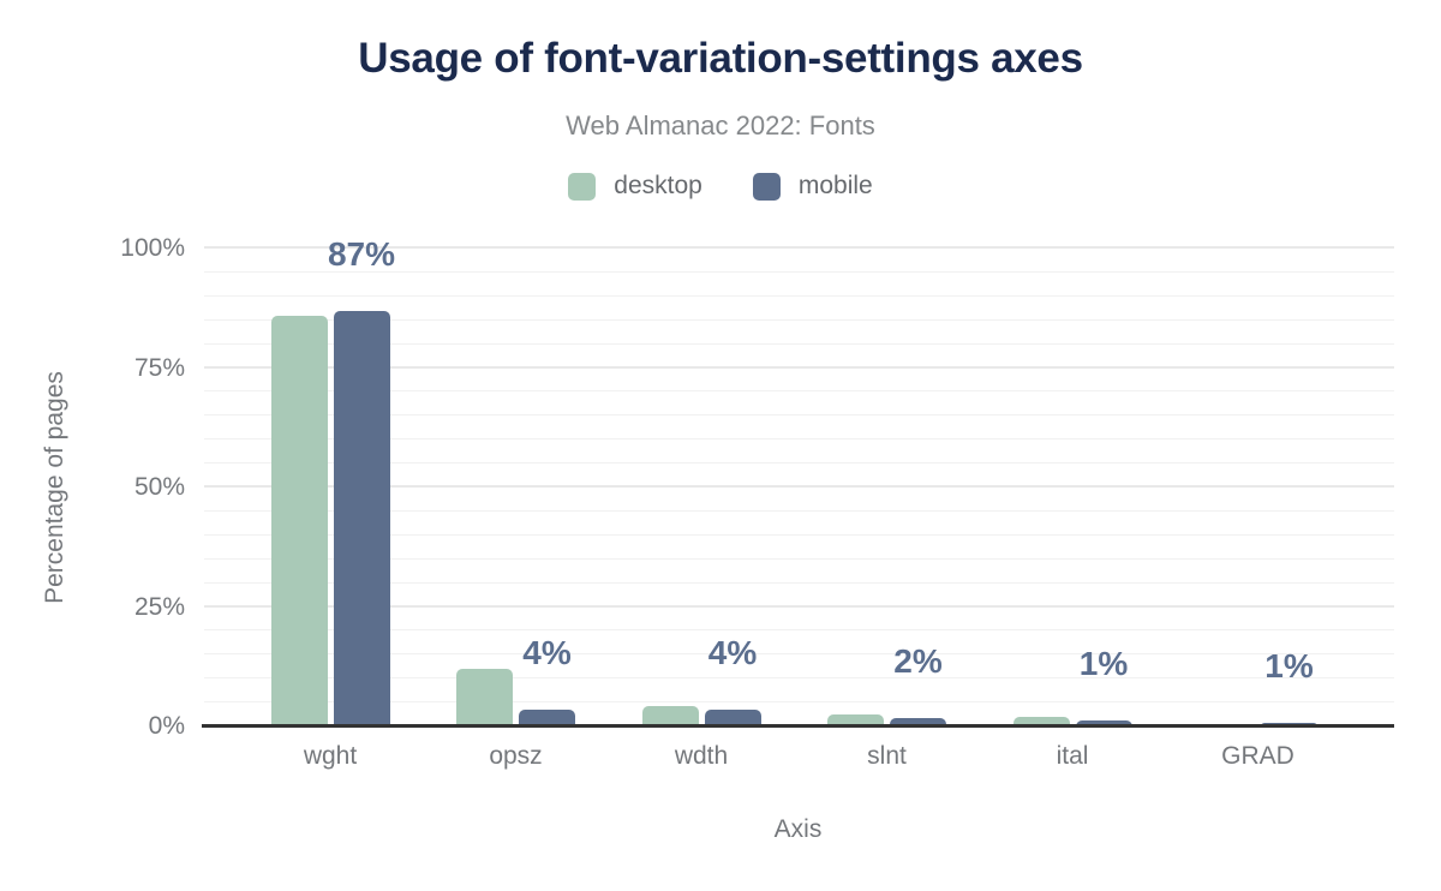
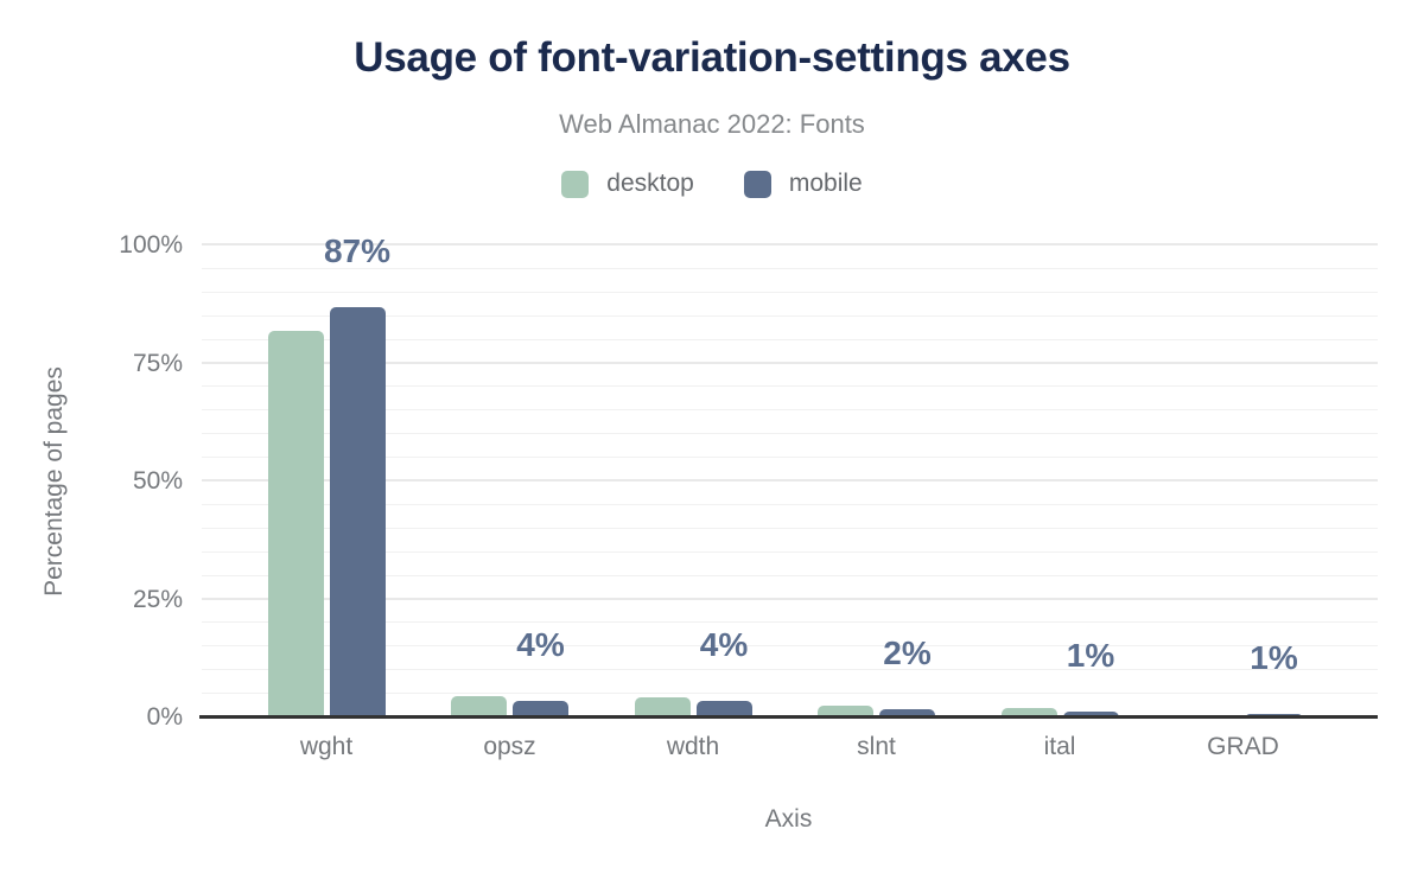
desktop/wght: 86% -> 82%
desktop/opsz: 12% -> 5%
